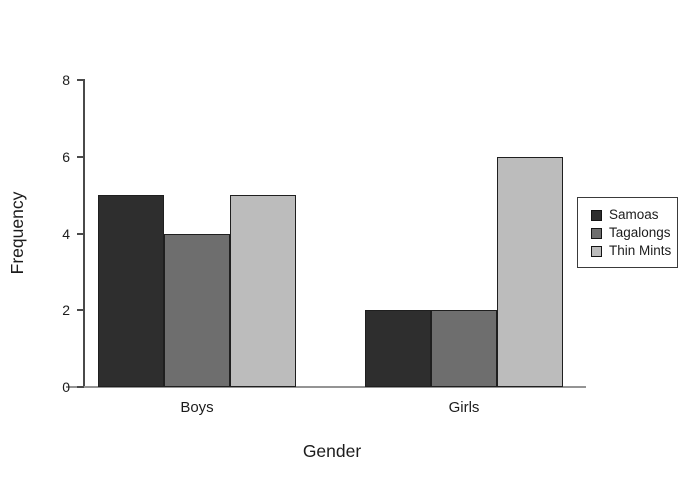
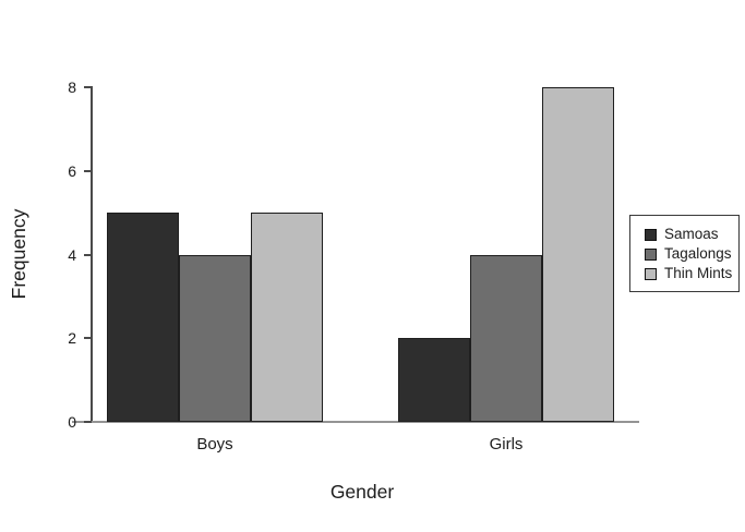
Tagalongs/Girls: 2 -> 4
Thin Mints/Girls: 6 -> 8
